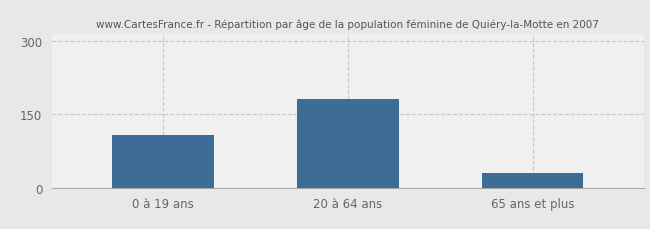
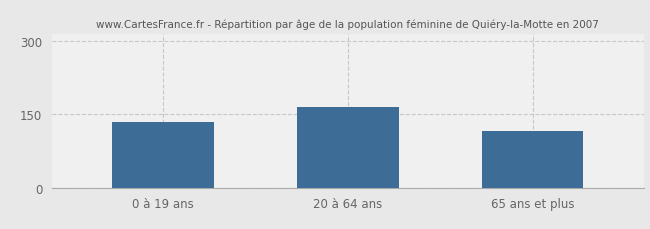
0 à 19 ans: 108 -> 135
20 à 64 ans: 182 -> 165
65 ans et plus: 30 -> 115
